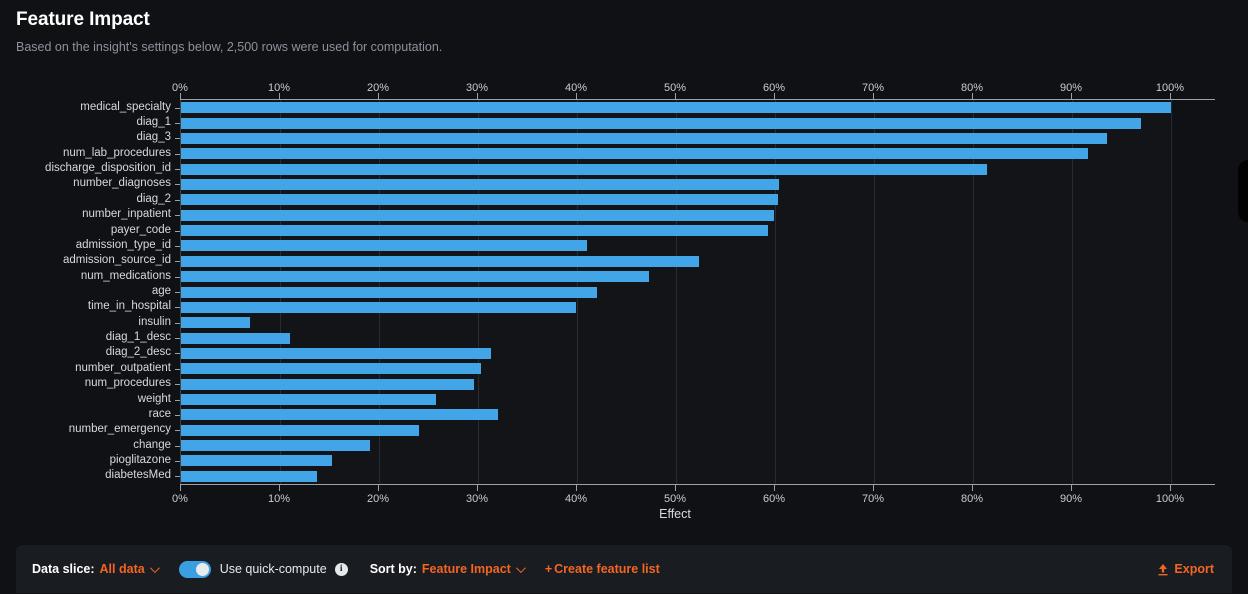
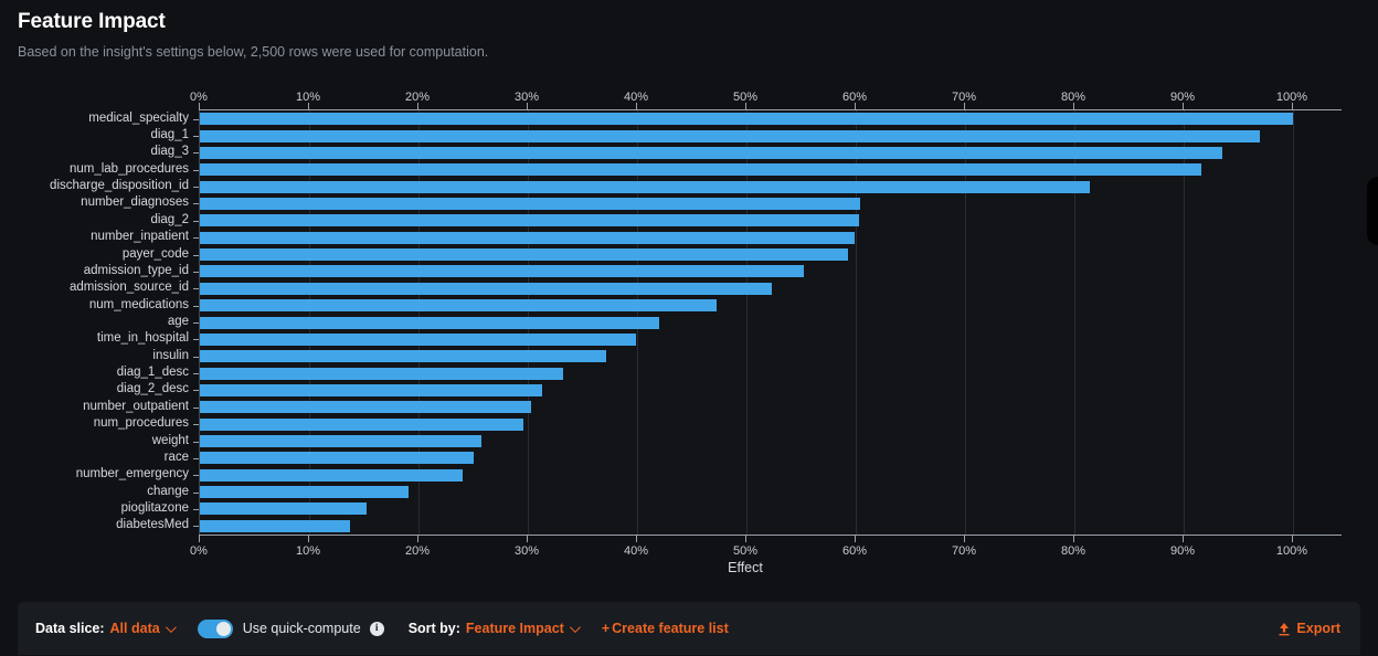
admission_type_id: 41% -> 55%
insulin: 7% -> 37%
diag_1_desc: 11% -> 33%
race: 32% -> 25%
